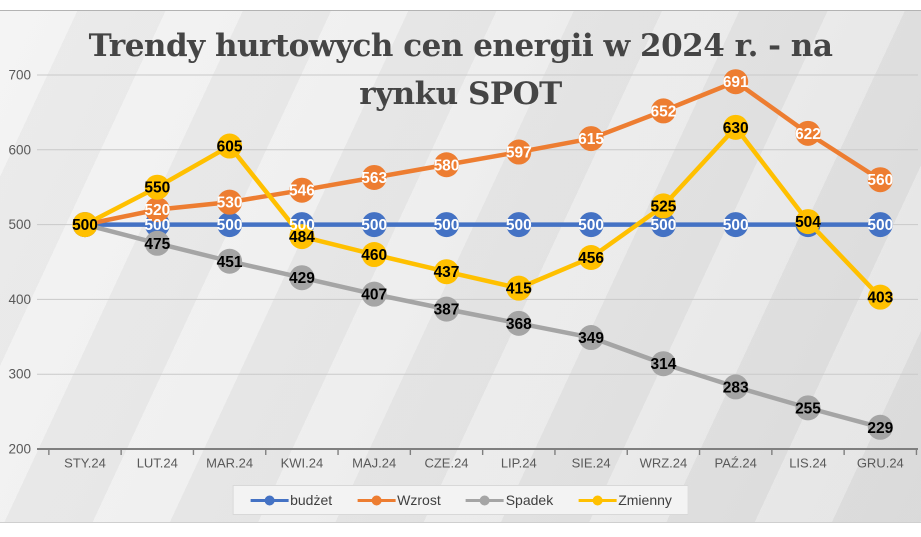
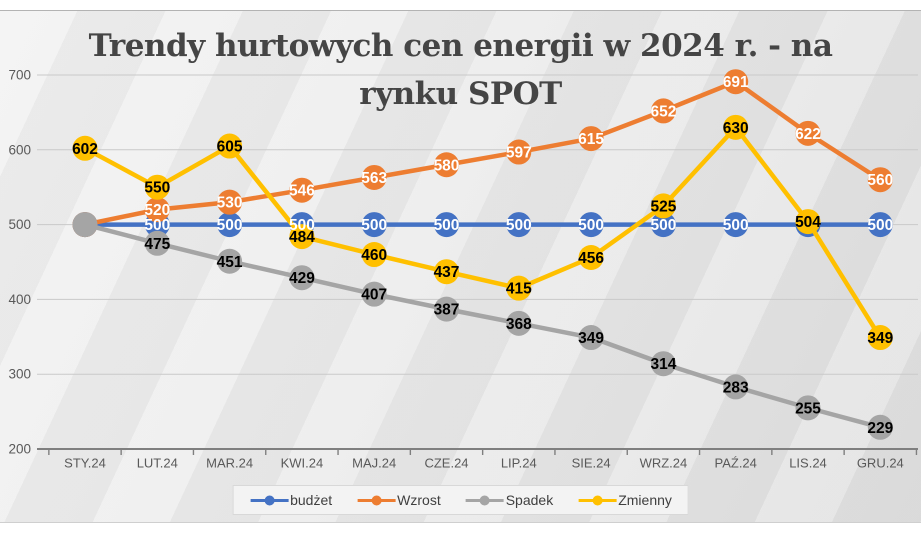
Zmienny/STY.24: 500 -> 602
Zmienny/GRU.24: 403 -> 349
